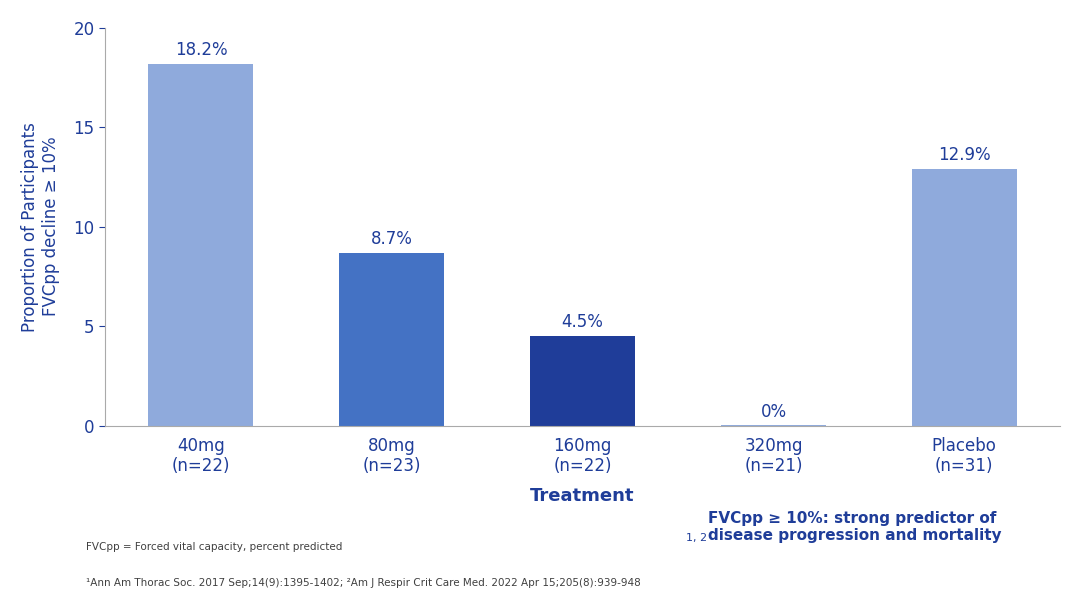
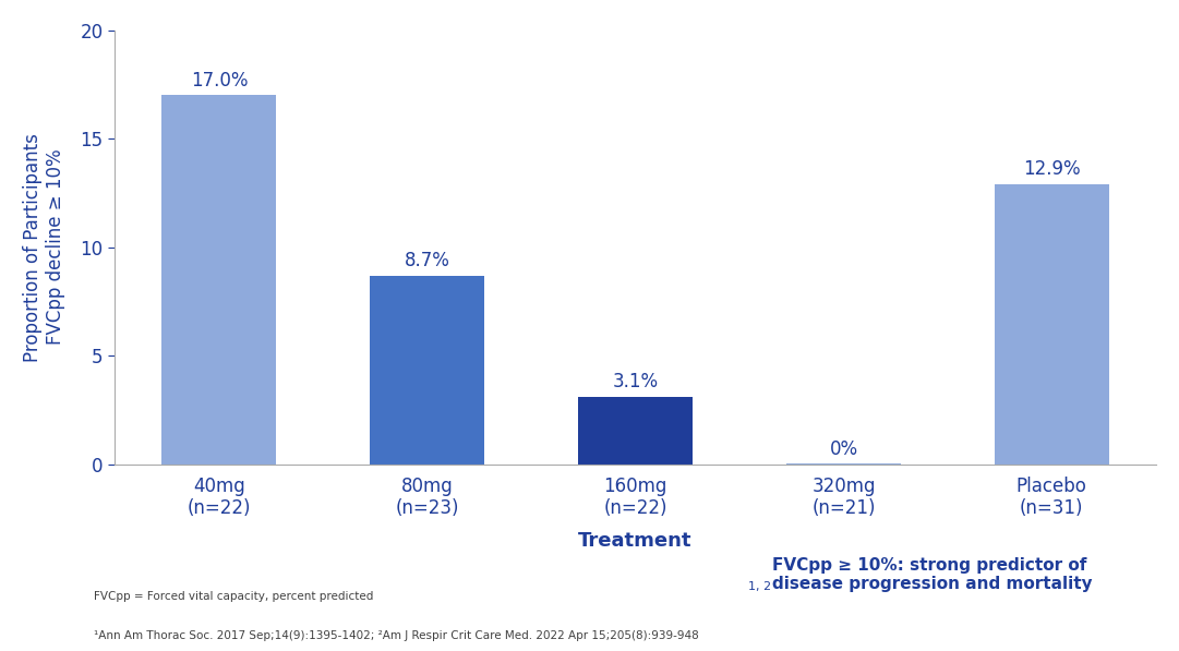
40mg (n=22): 18.2% -> 17.0%
160mg (n=22): 4.5% -> 3.1%
